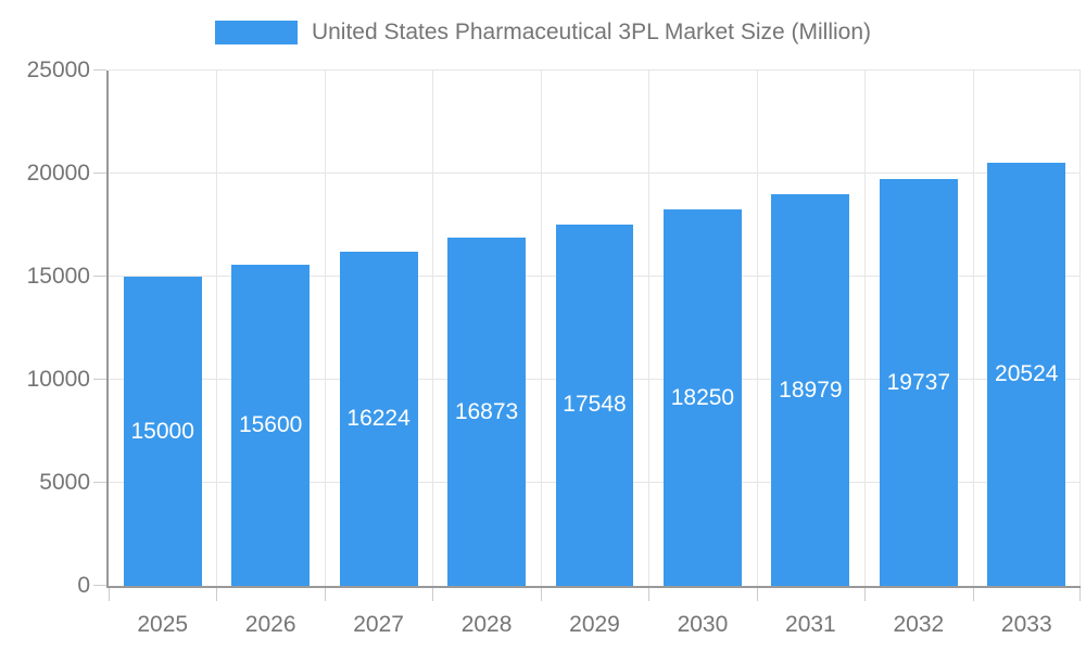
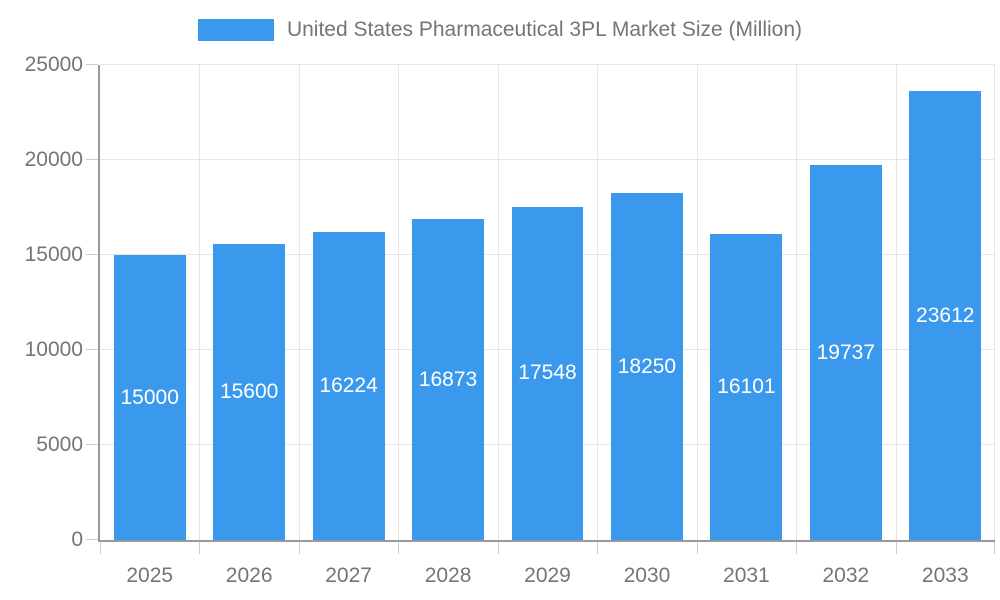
2031: 18979 -> 16101
2033: 20524 -> 23612
